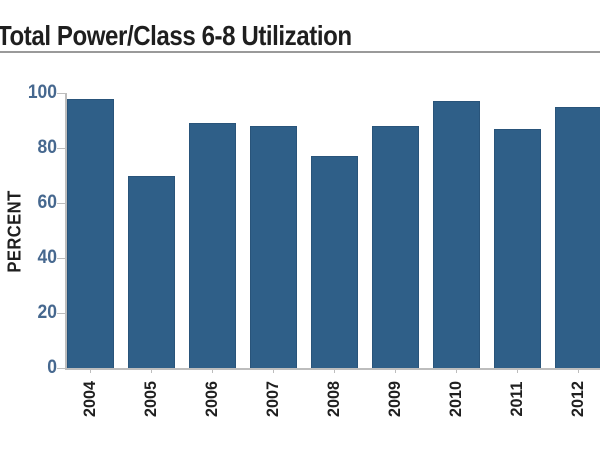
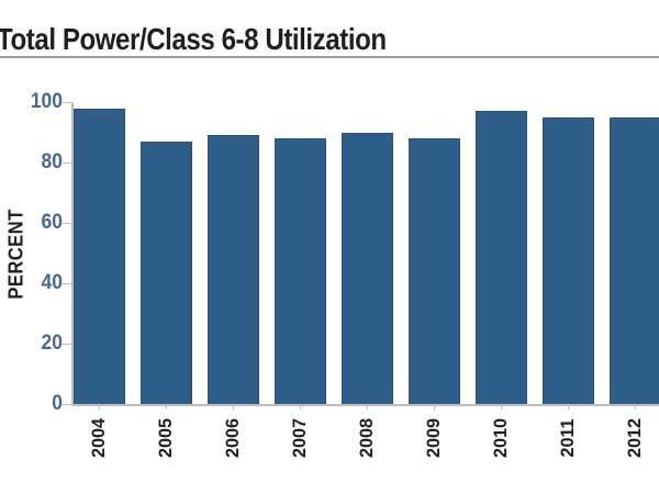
2005: 70 -> 87
2008: 77 -> 90
2011: 87 -> 95
